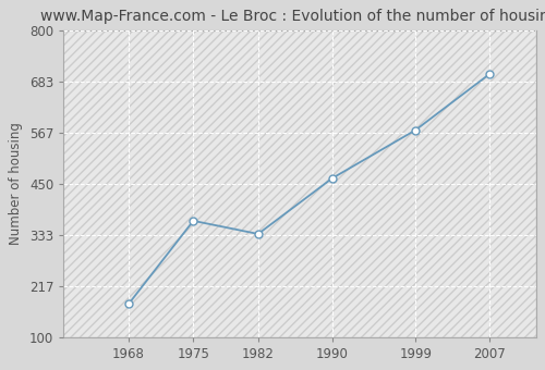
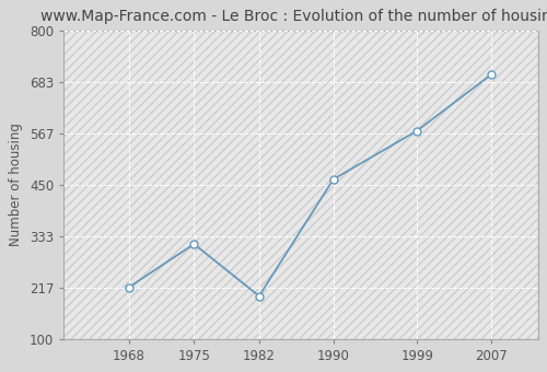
1968: 175 -> 217
1975: 365 -> 315
1982: 335 -> 197
